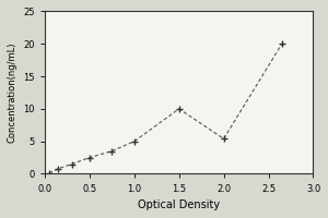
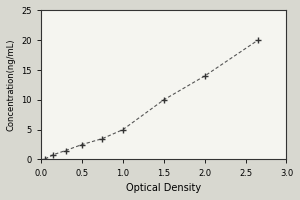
2.0: 5.4 -> 14.0
